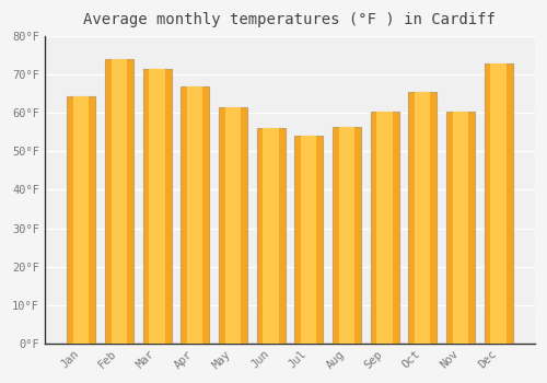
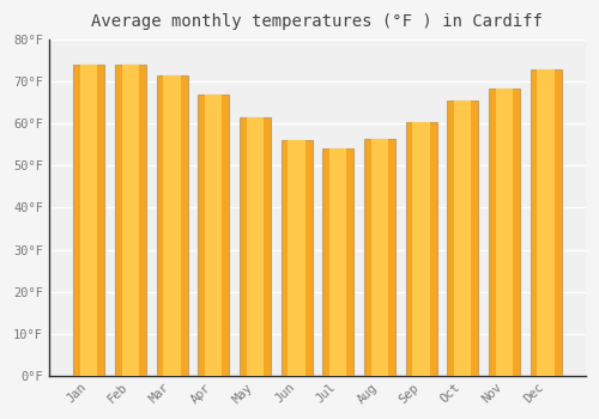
Jan: 64.5°F -> 74.0°F
Nov: 60.5°F -> 68.5°F
